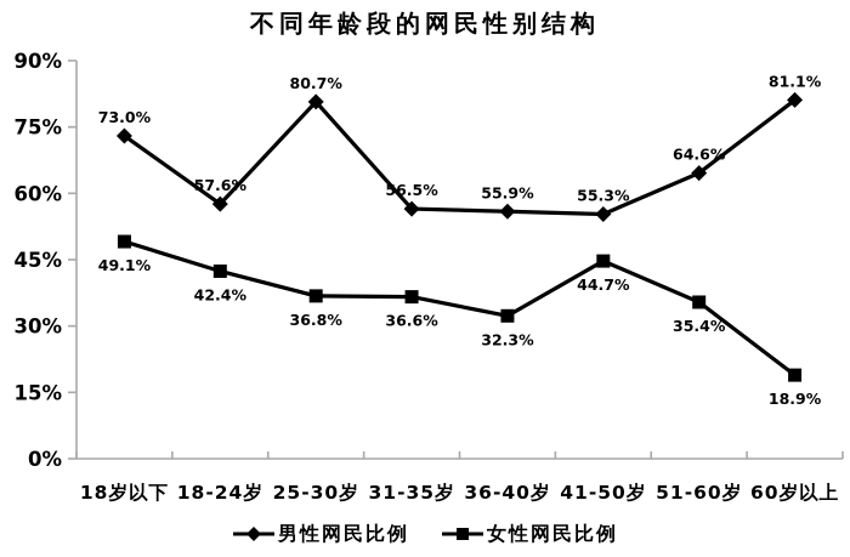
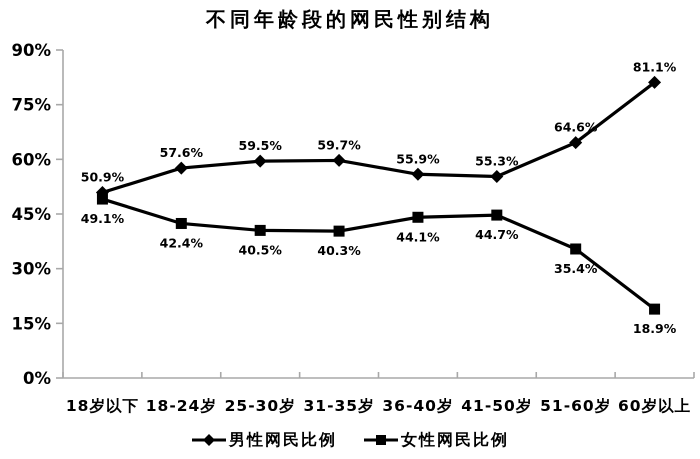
男性网民比例/18岁以下: 73.0% -> 50.9%
男性网民比例/25-30岁: 80.7% -> 59.5%
女性网民比例/25-30岁: 36.8% -> 40.5%
男性网民比例/31-35岁: 56.5% -> 59.7%
女性网民比例/31-35岁: 36.6% -> 40.3%
女性网民比例/36-40岁: 32.3% -> 44.1%
